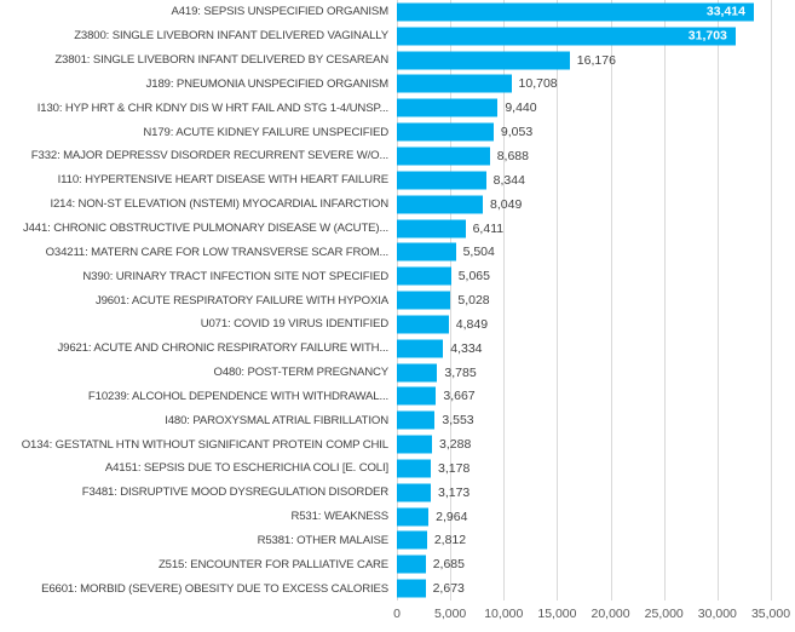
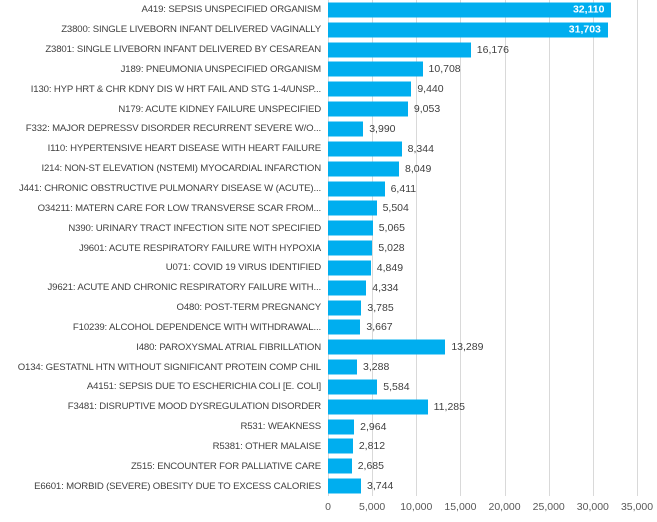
A419: SEPSIS UNSPECIFIED ORGANISM: 33,414 -> 32,110
F332: MAJOR DEPRESSV DISORDER RECURRENT SEVERE W/O...: 8,688 -> 3,990
I480: PAROXYSMAL ATRIAL FIBRILLATION: 3,553 -> 13,289
A4151: SEPSIS DUE TO ESCHERICHIA COLI [E. COLI]: 3,178 -> 5,584
F3481: DISRUPTIVE MOOD DYSREGULATION DISORDER: 3,173 -> 11,285
E6601: MORBID (SEVERE) OBESITY DUE TO EXCESS CALORIES: 2,673 -> 3,744
